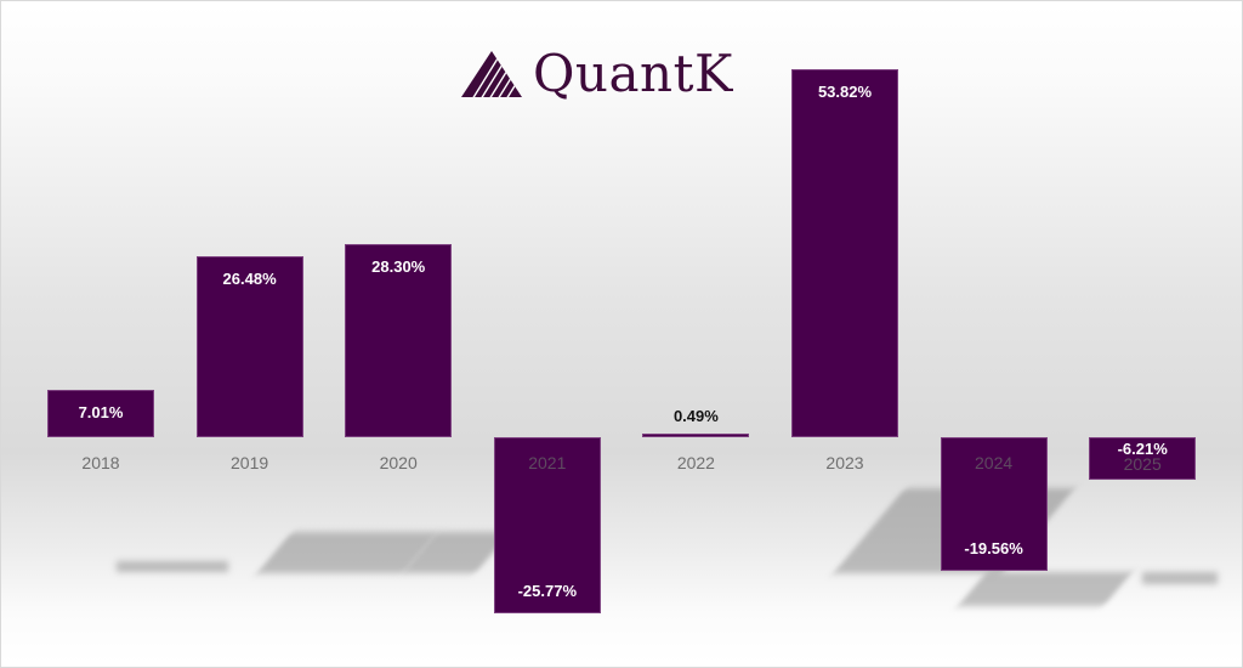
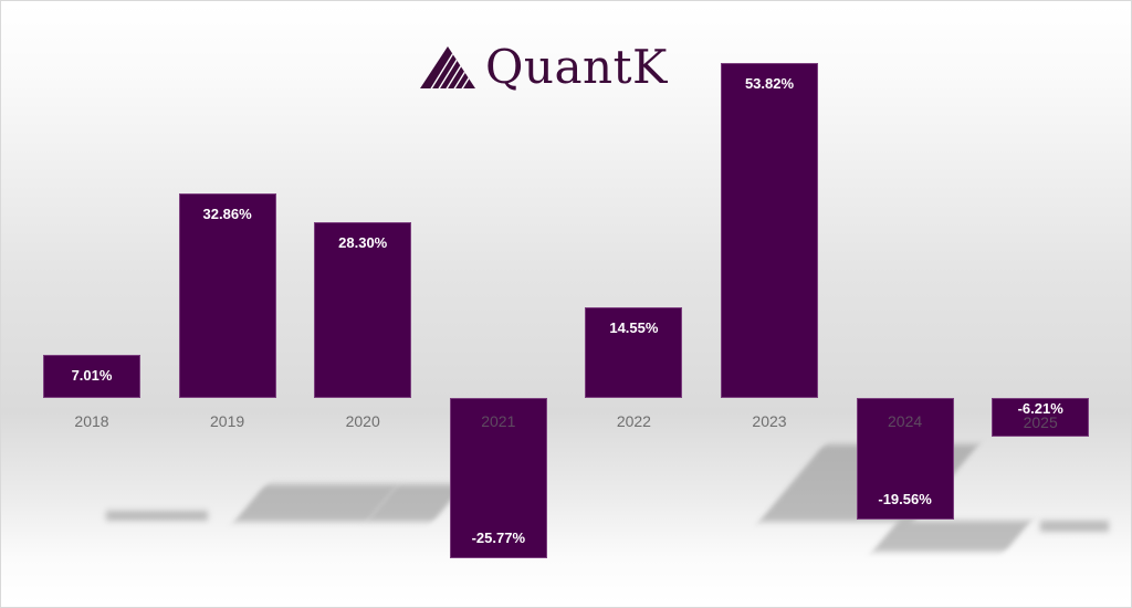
2019: 26.48% -> 32.86%
2022: 0.49% -> 14.55%
